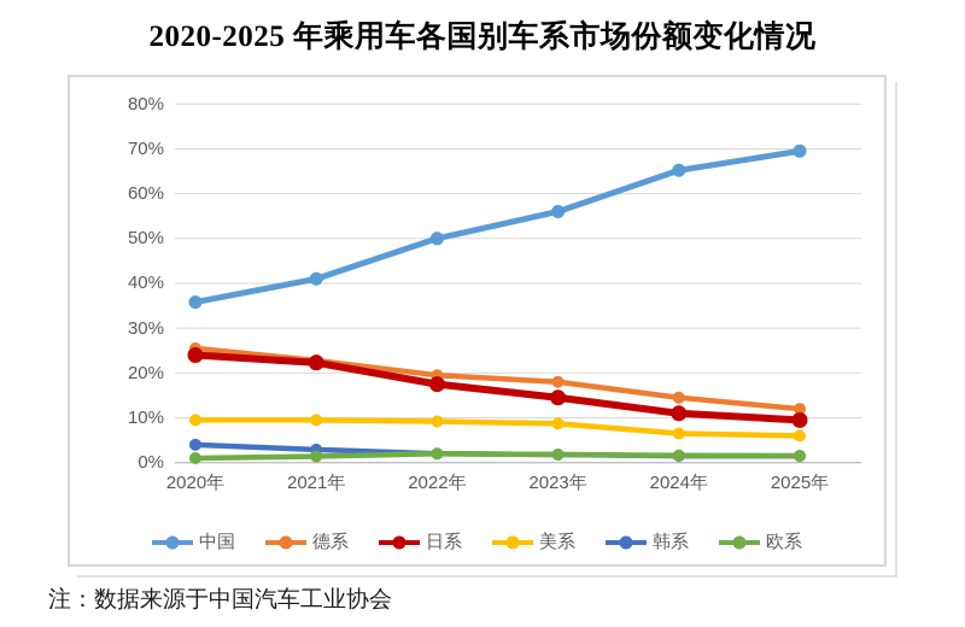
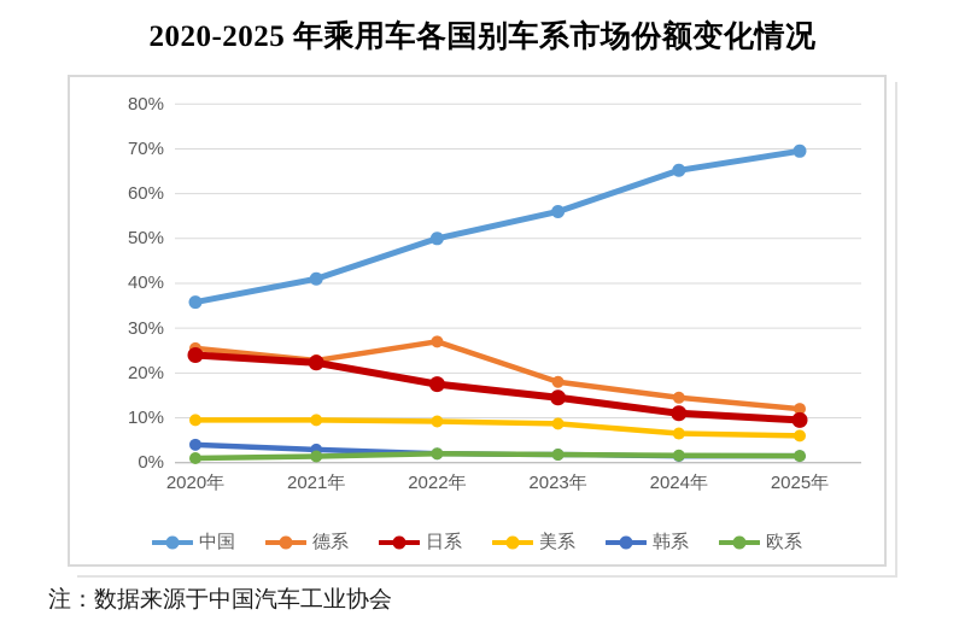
德系/2022年: 20% -> 27%
